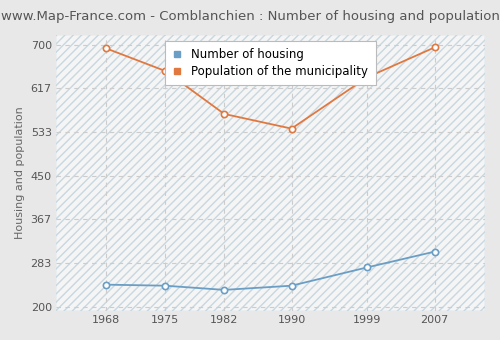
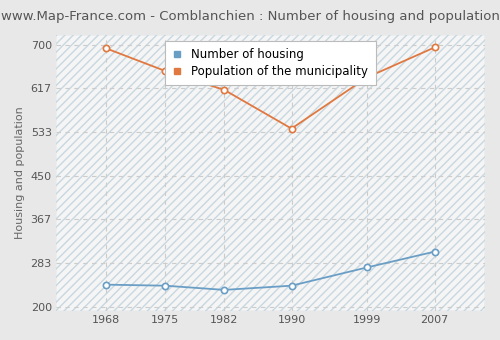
Population of the municipality/1982: 568 -> 614
